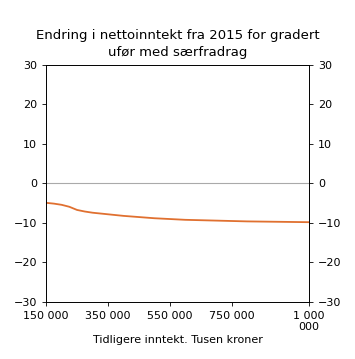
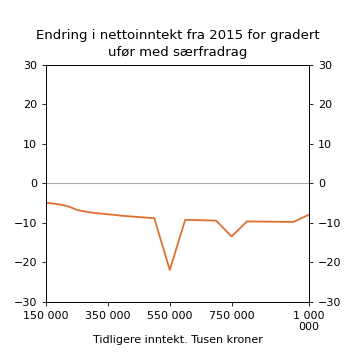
550 000: -9.1 -> -22.0
750 000: -9.6 -> -13.5
1 000 000: -9.9 -> -8.0
